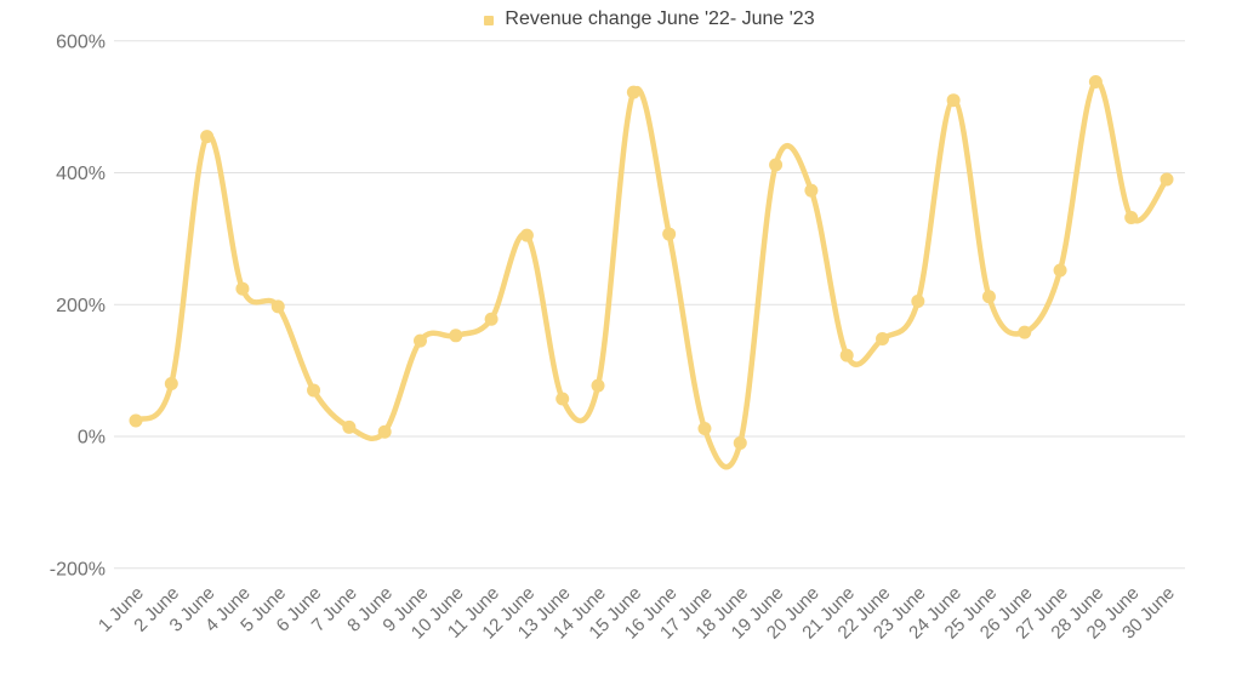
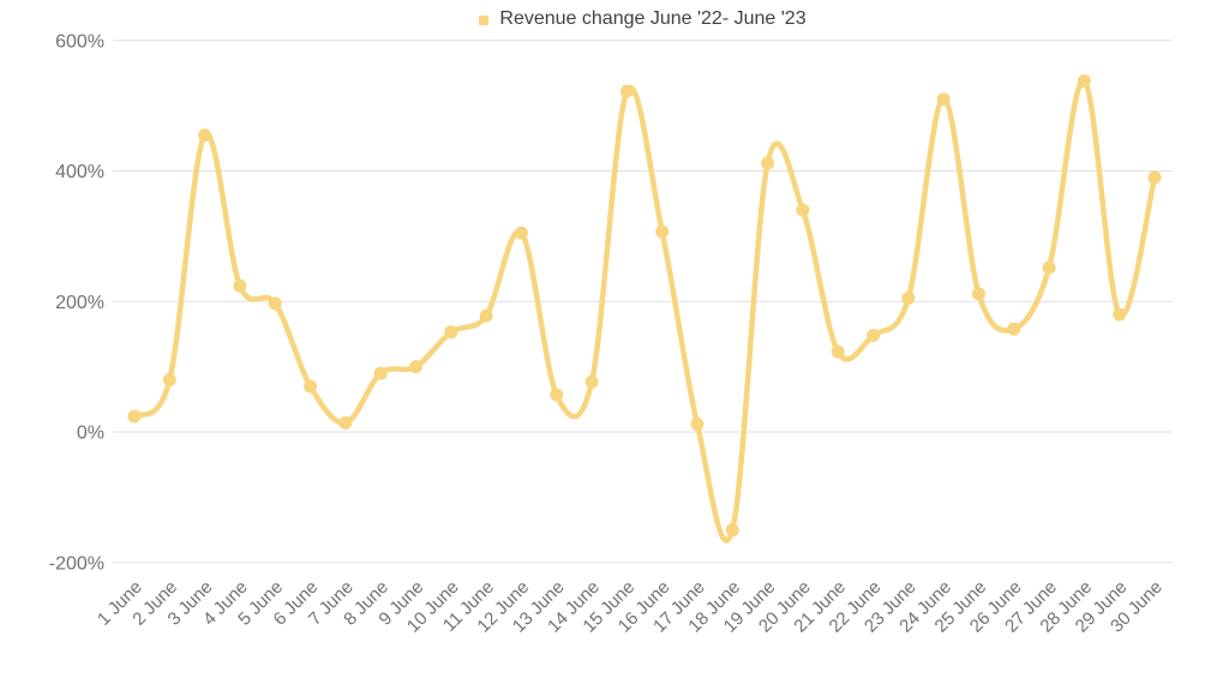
8 June: 10% -> 90%
9 June: 140% -> 100%
18 June: -10% -> -150%
20 June: 370% -> 340%
29 June: 330% -> 180%
